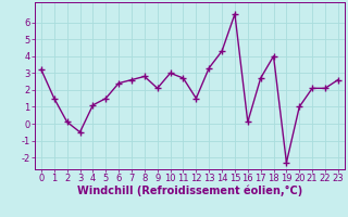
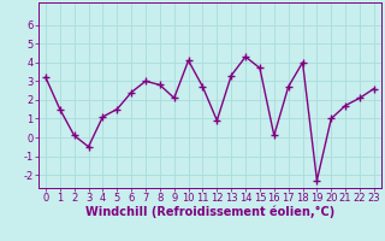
7: 2.6 -> 3.0
10: 3.0 -> 4.1
12: 1.5 -> 0.9
15: 6.5 -> 3.7
21: 2.1 -> 1.7
